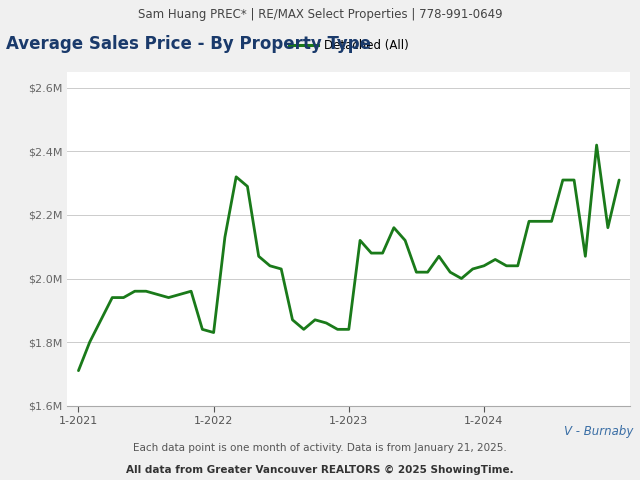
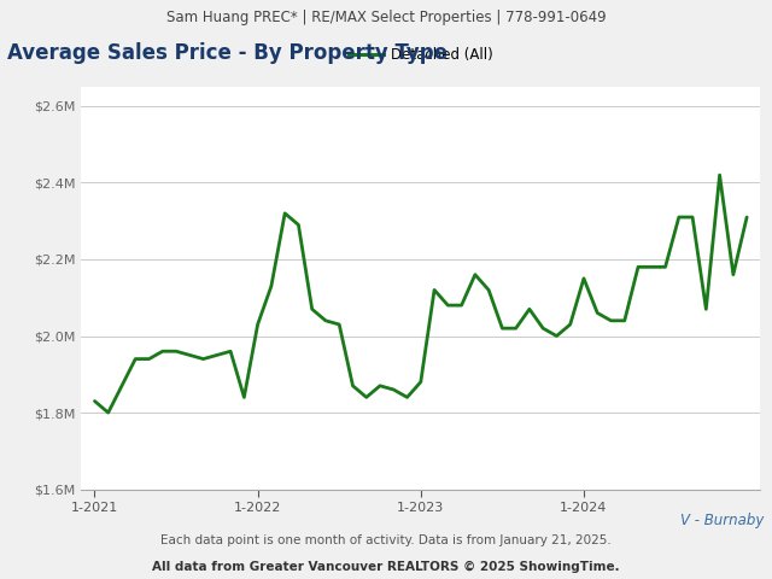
1-2021: $1.71M -> $1.83M
1-2022: $1.83M -> $2.03M
1-2023: $1.84M -> $1.88M
1-2024: $2.04M -> $2.15M
